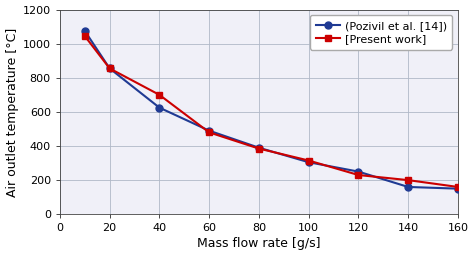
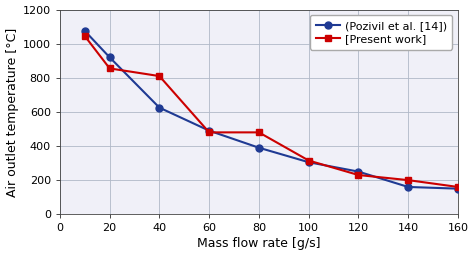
(Pozivil et al. [14])/20: 860 -> 920
[Present work]/40: 700 -> 810
[Present work]/80: 380 -> 480
